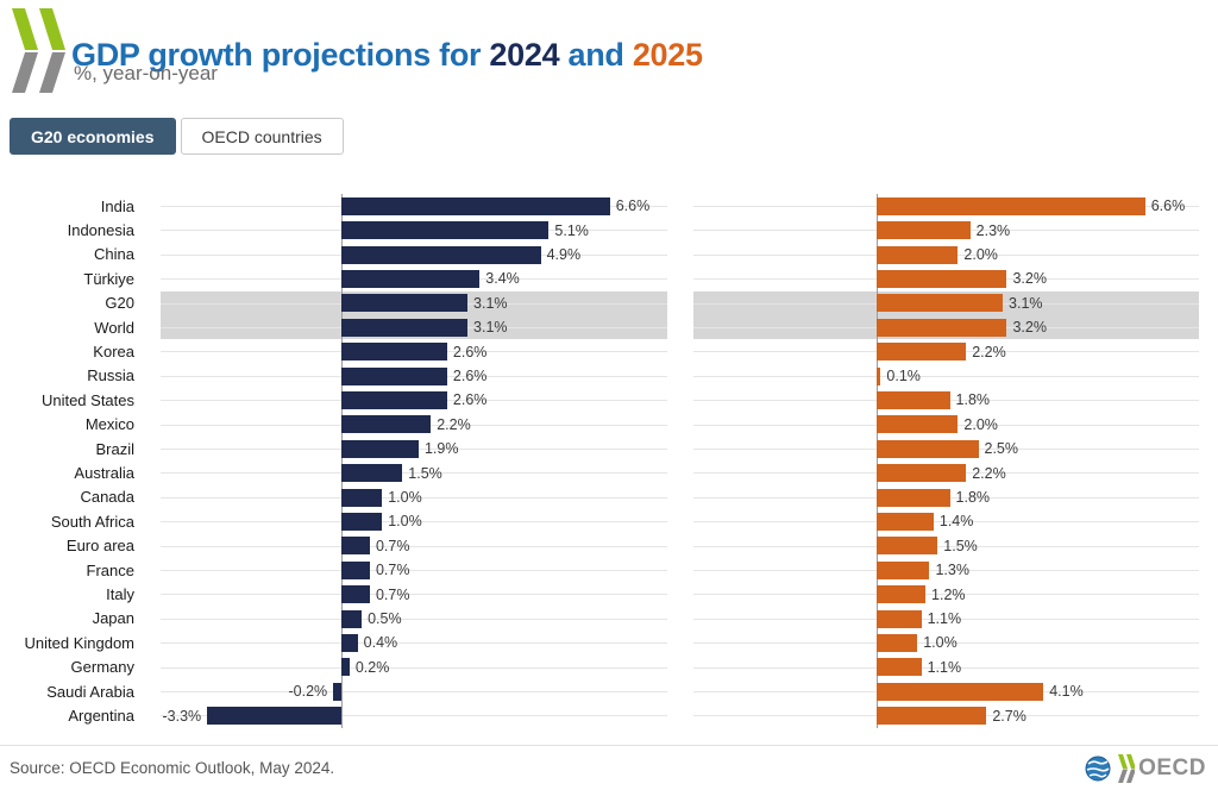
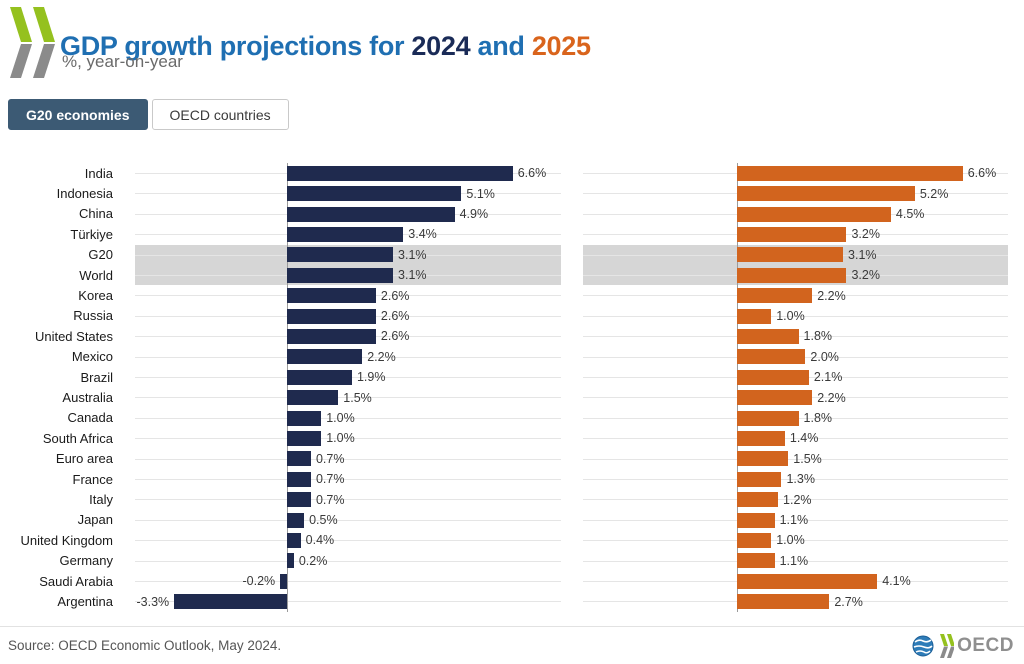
2025/Indonesia: 2.3% -> 5.2%
2025/China: 2.0% -> 4.5%
2025/Russia: 0.1% -> 1.0%
2025/Brazil: 2.5% -> 2.1%
